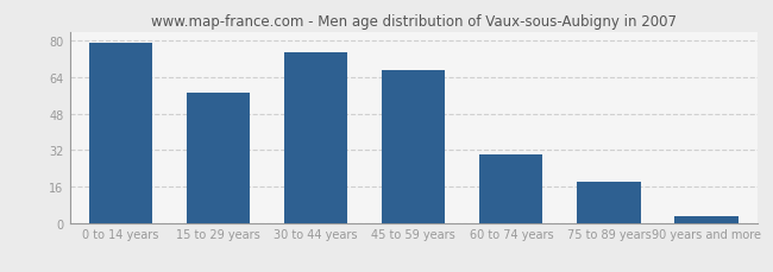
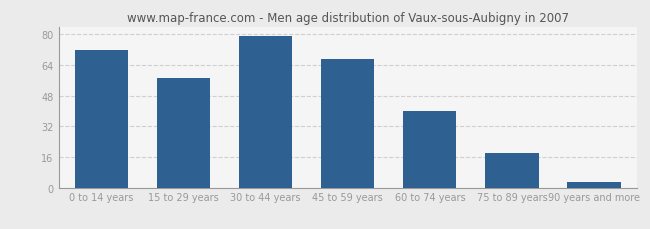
0 to 14 years: 79 -> 72
30 to 44 years: 75 -> 79
60 to 74 years: 30 -> 40
